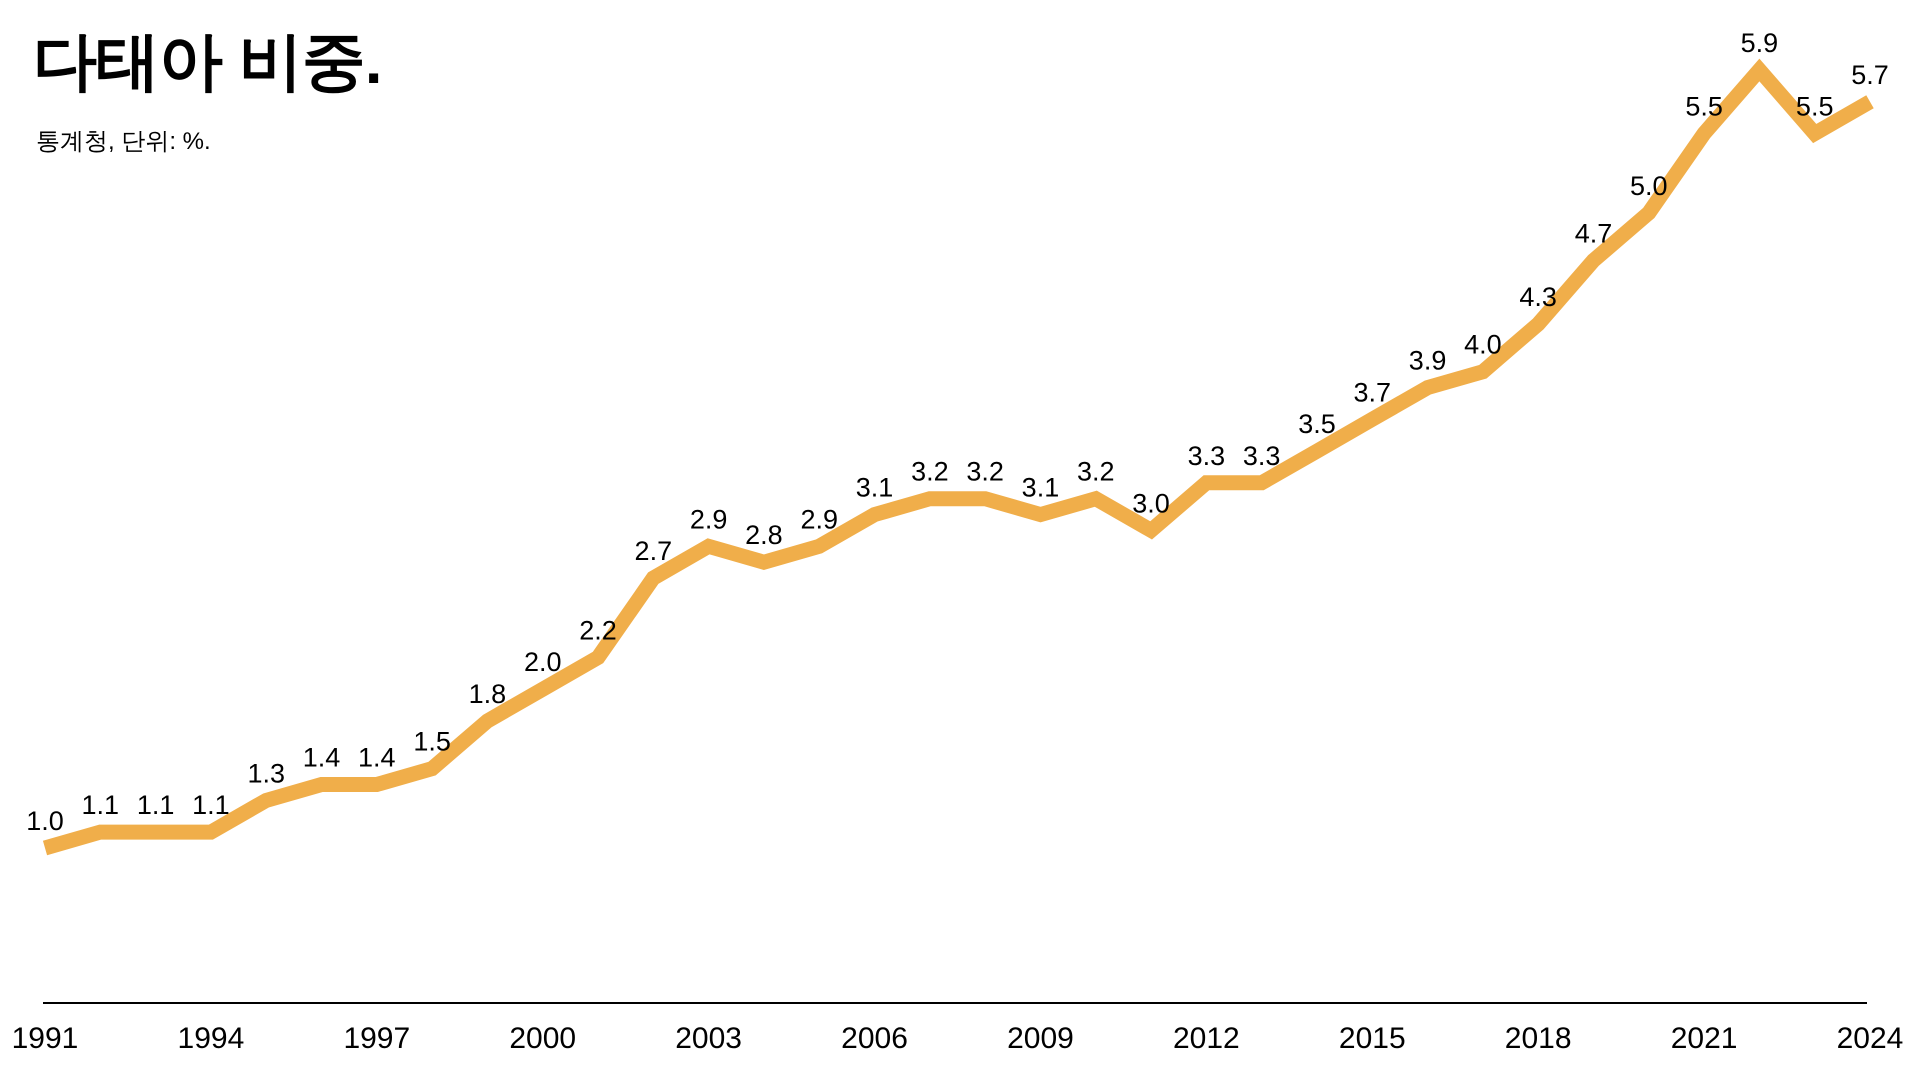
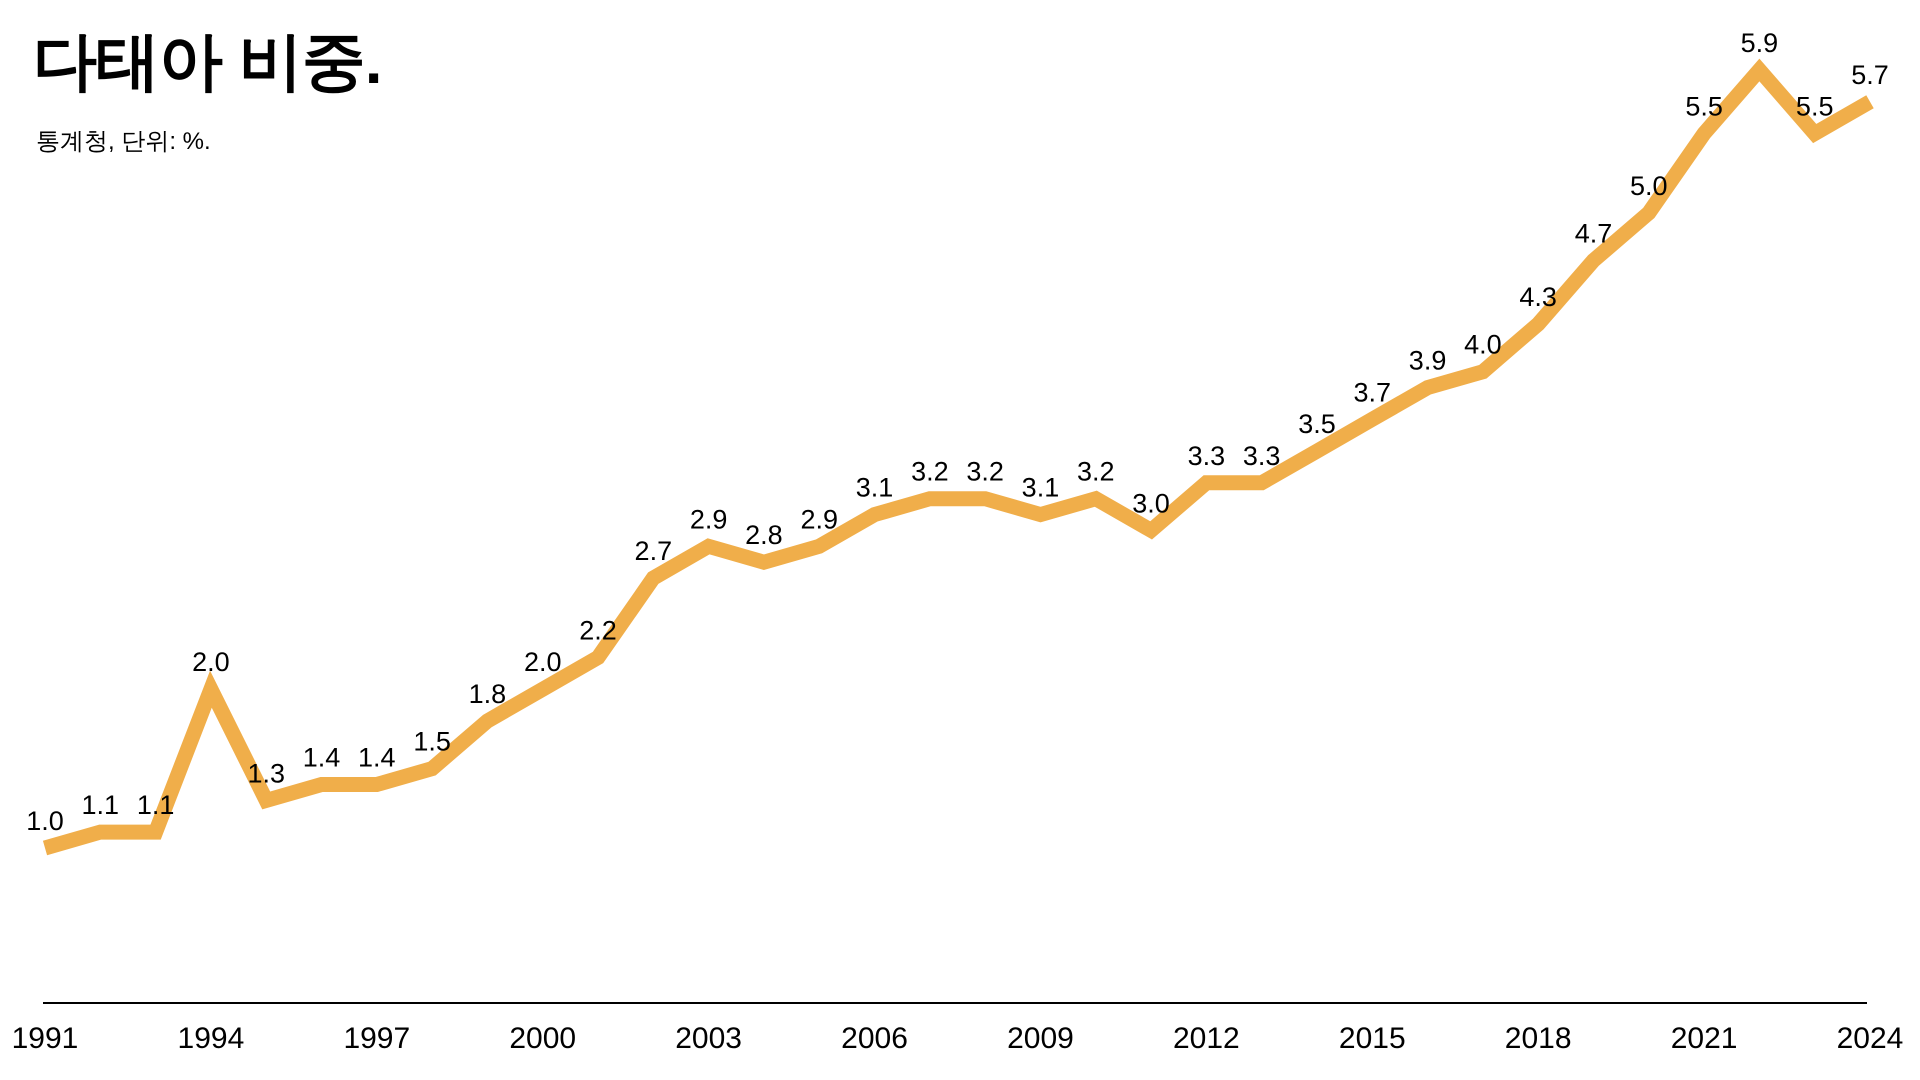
1994: 1.1 -> 2.0
